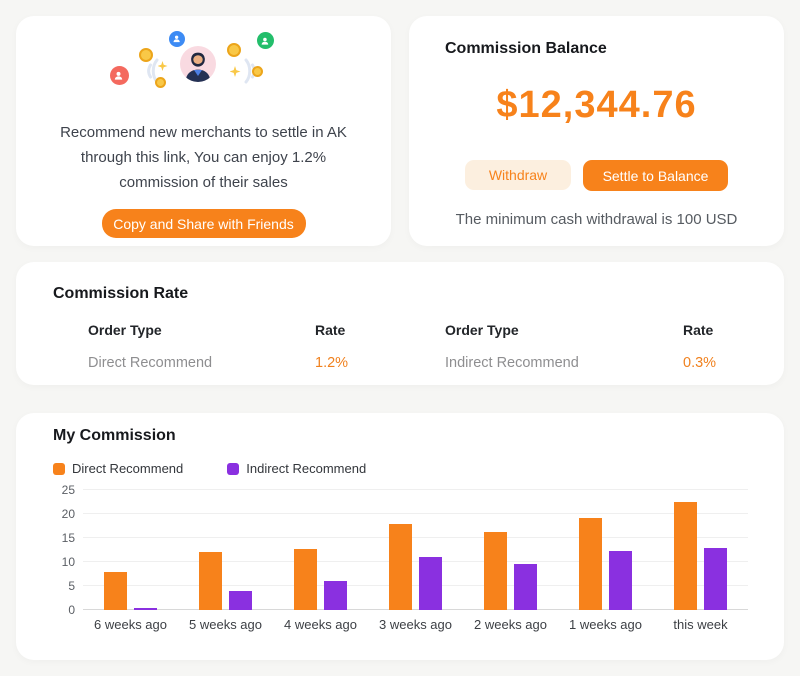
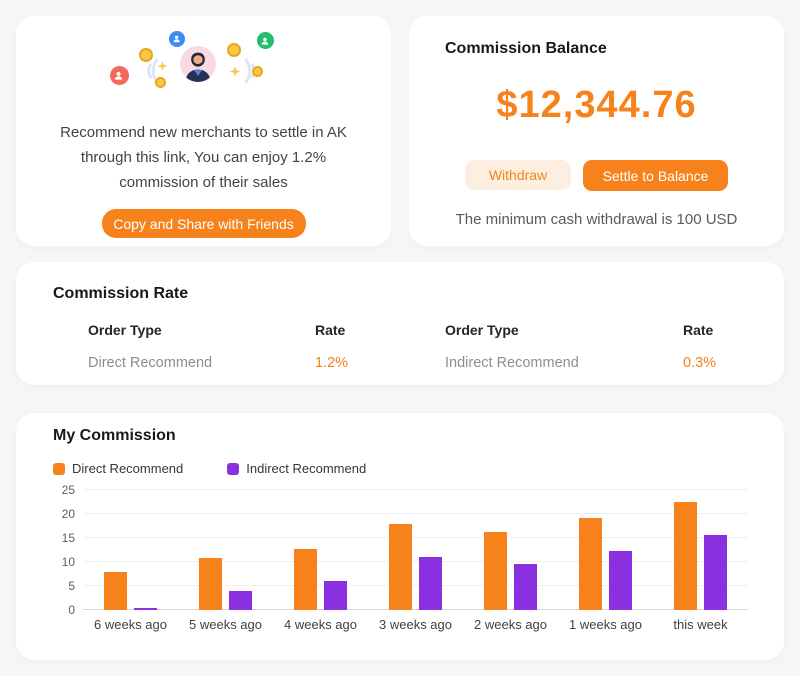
Direct Recommend/5 weeks ago: 12 -> 11
Indirect Recommend/this week: 13 -> 16
